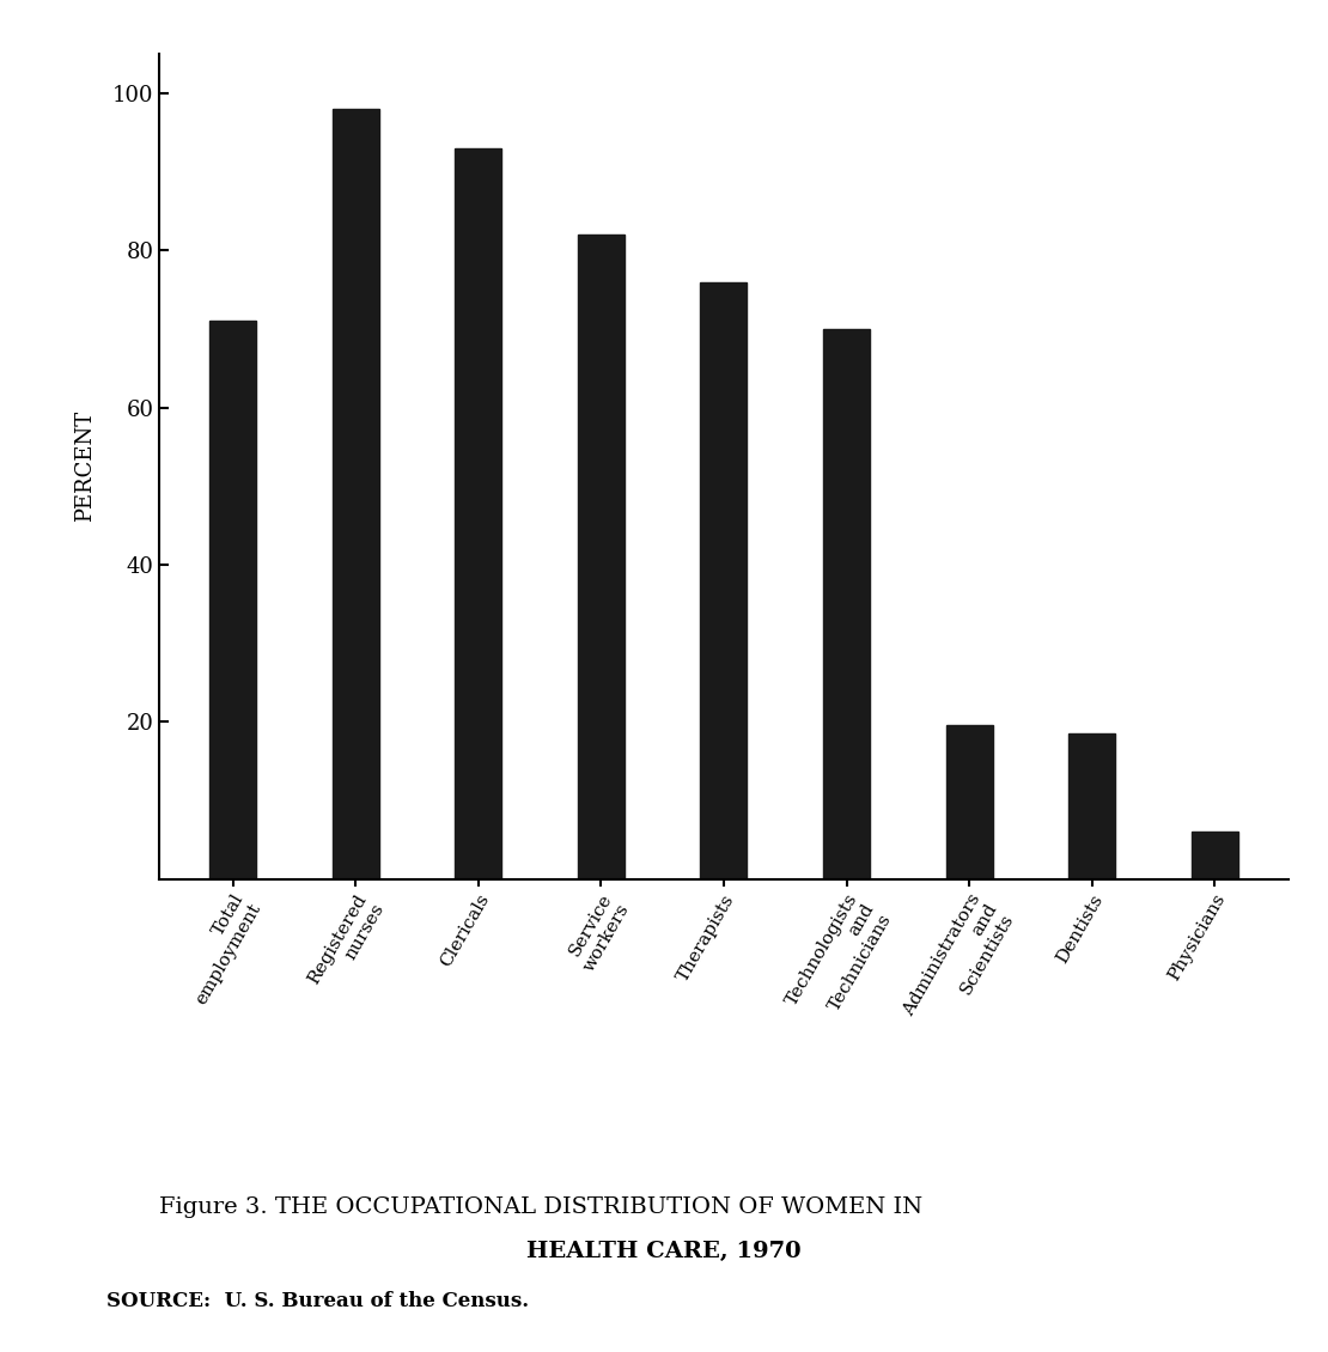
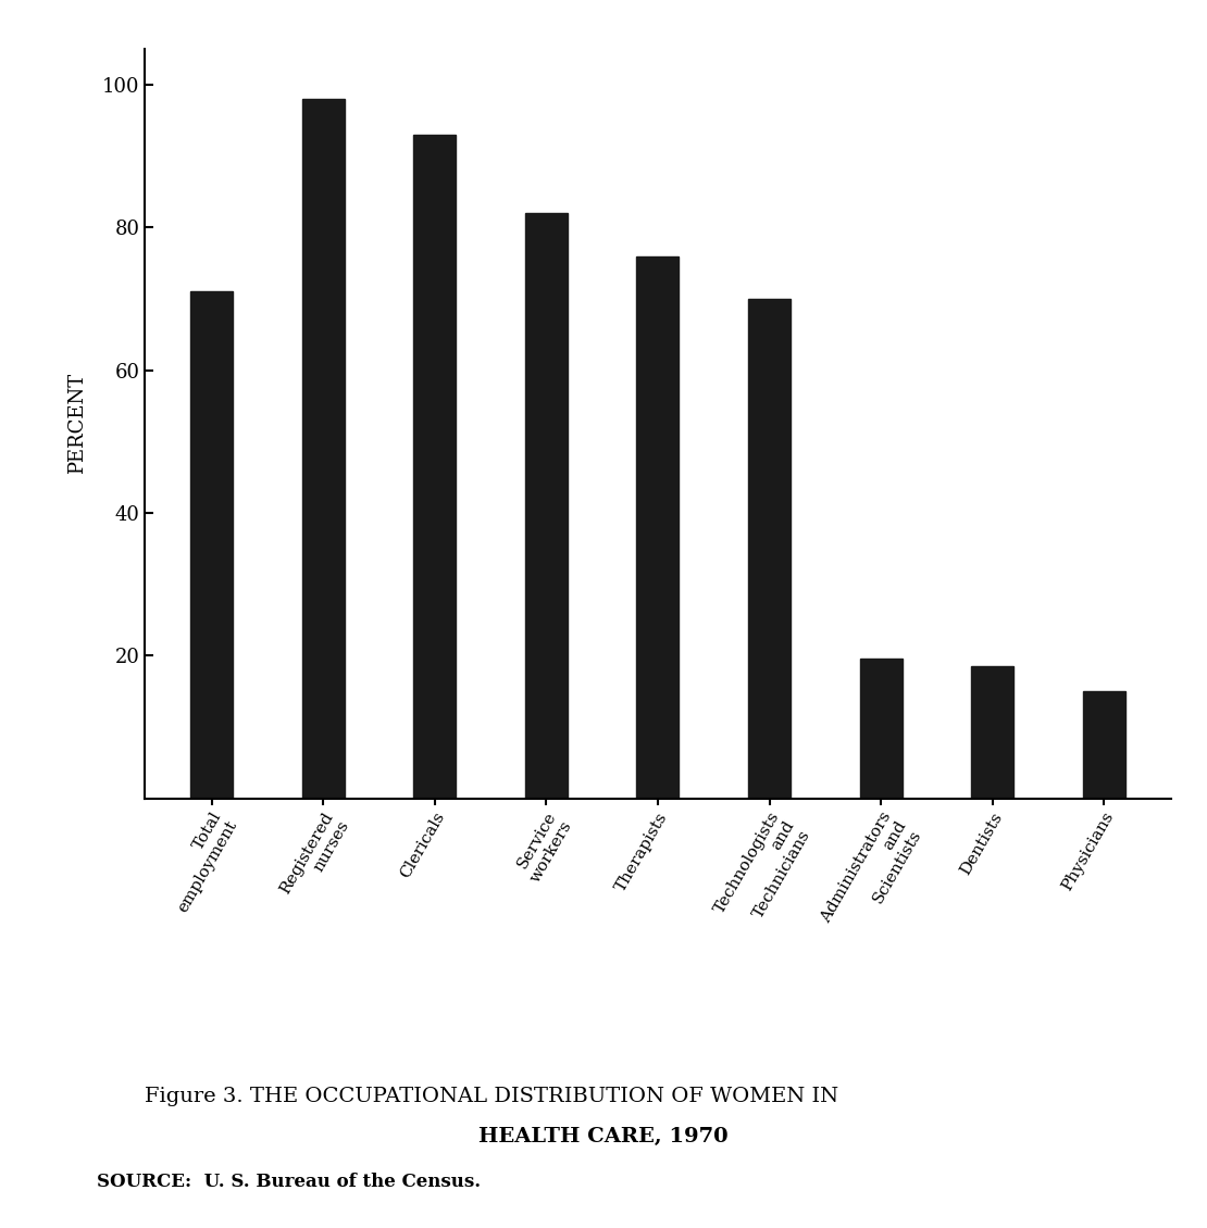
Physicians: 6.0 -> 15.0
